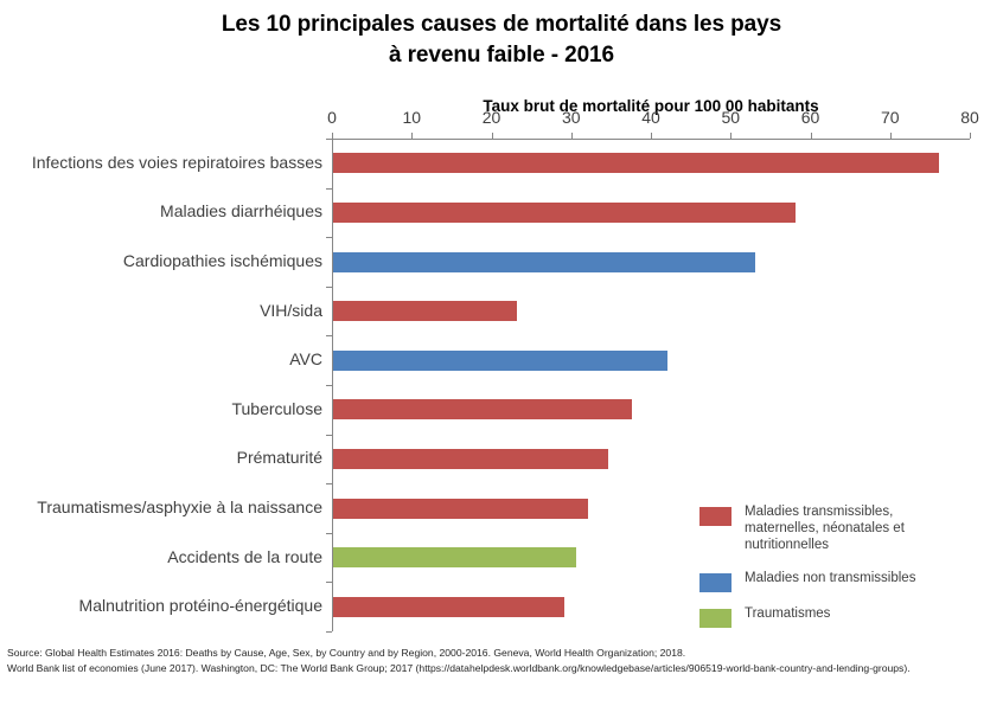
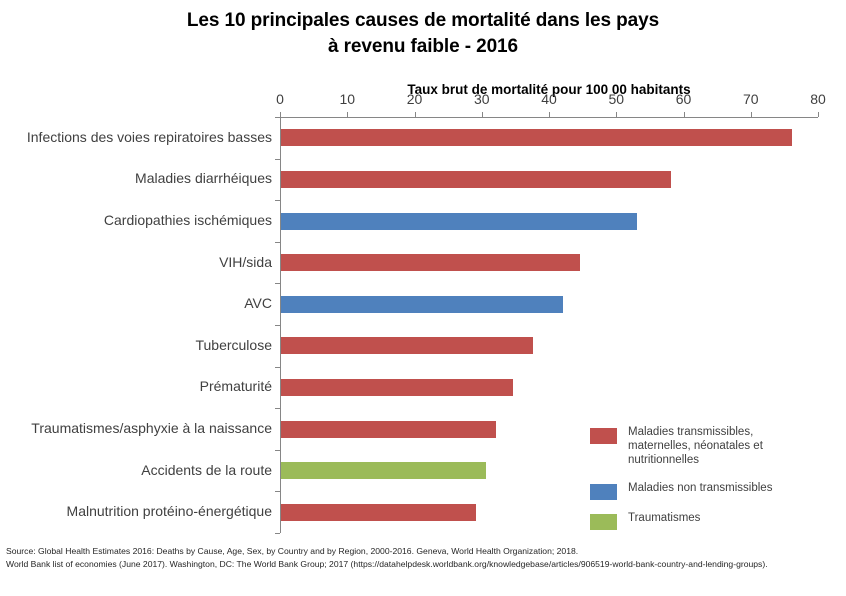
VIH/sida: 23 -> 44
